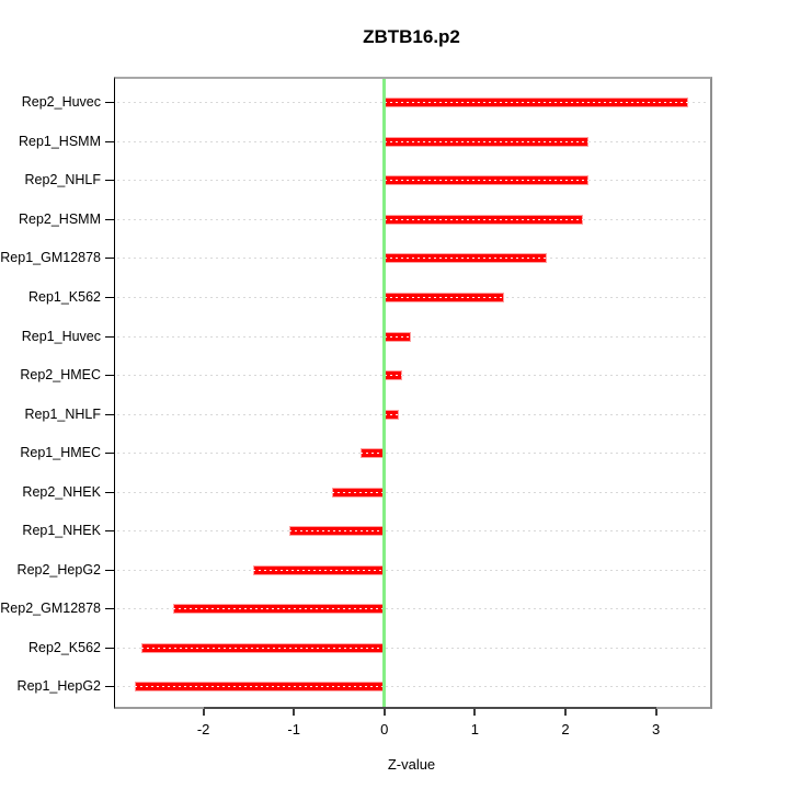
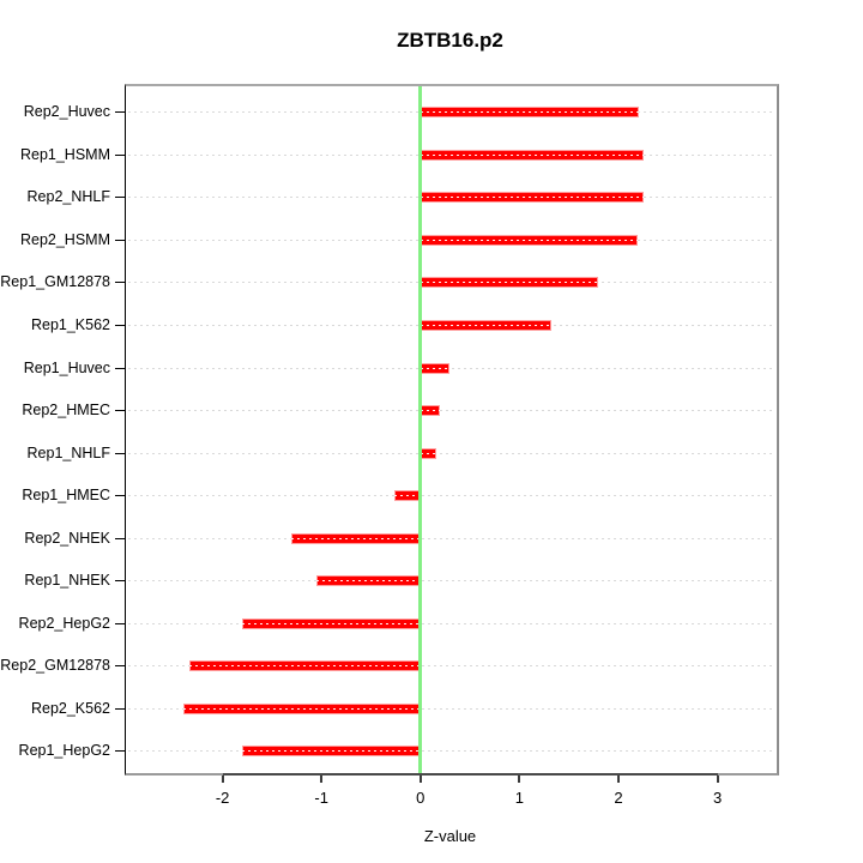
Rep2_Huvec: 3.4 -> 2.2
Rep2_NHEK: -0.6 -> -1.3
Rep2_HepG2: -1.4 -> -1.8
Rep2_K562: -2.7 -> -2.4
Rep1_HepG2: -2.8 -> -1.8
